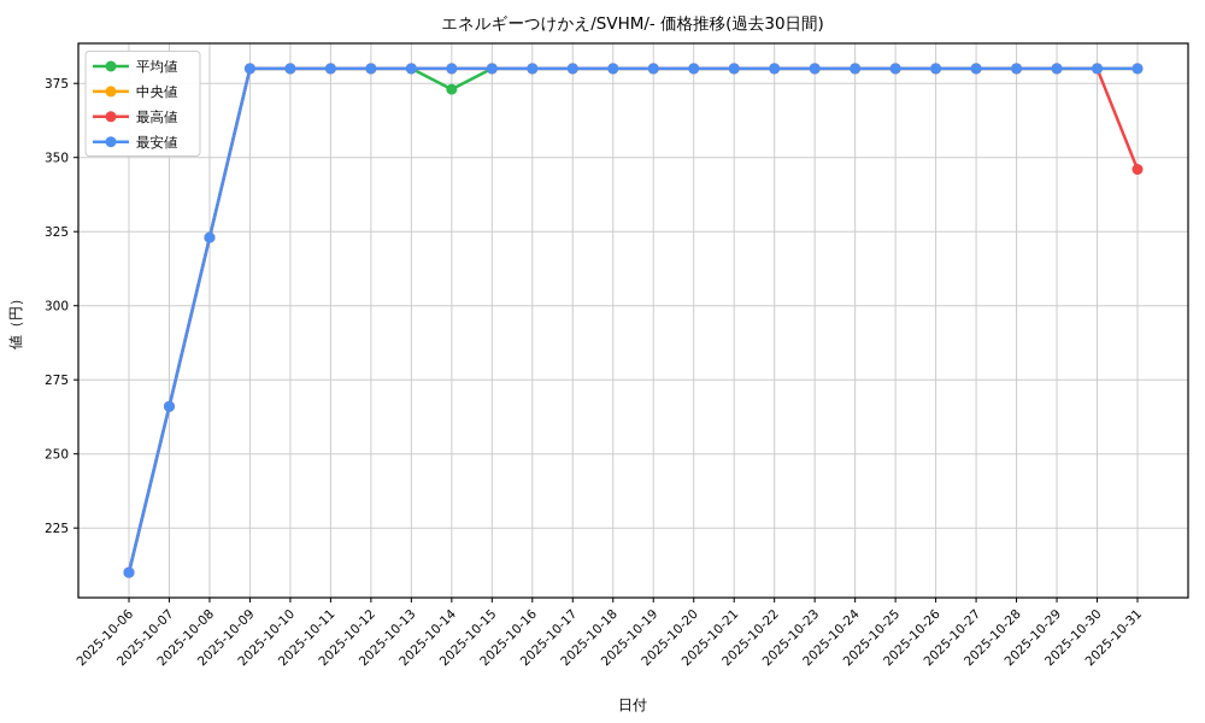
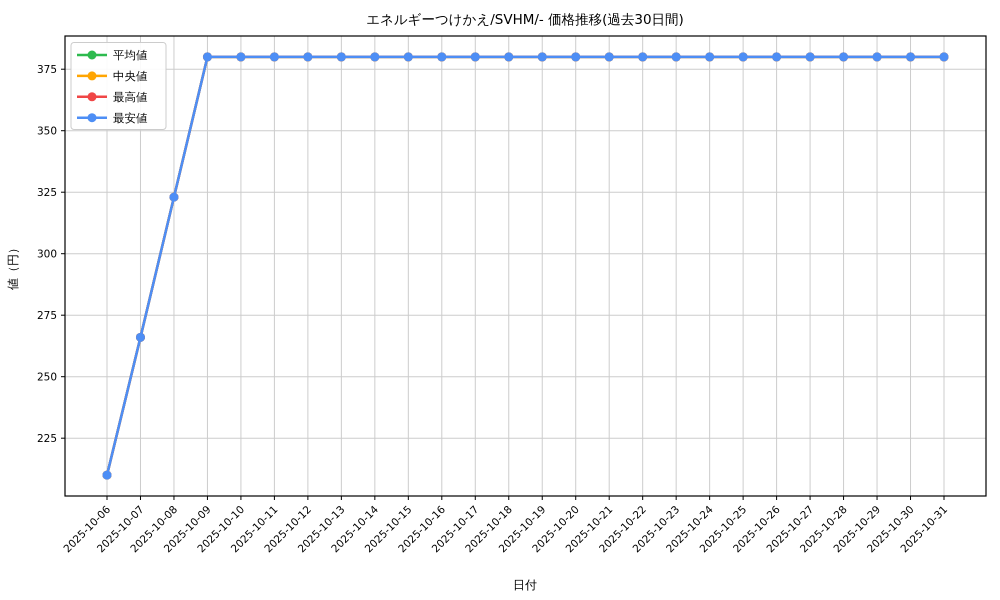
平均値/2025-10-14: 373 -> 380
最高値/2025-10-31: 346 -> 380
